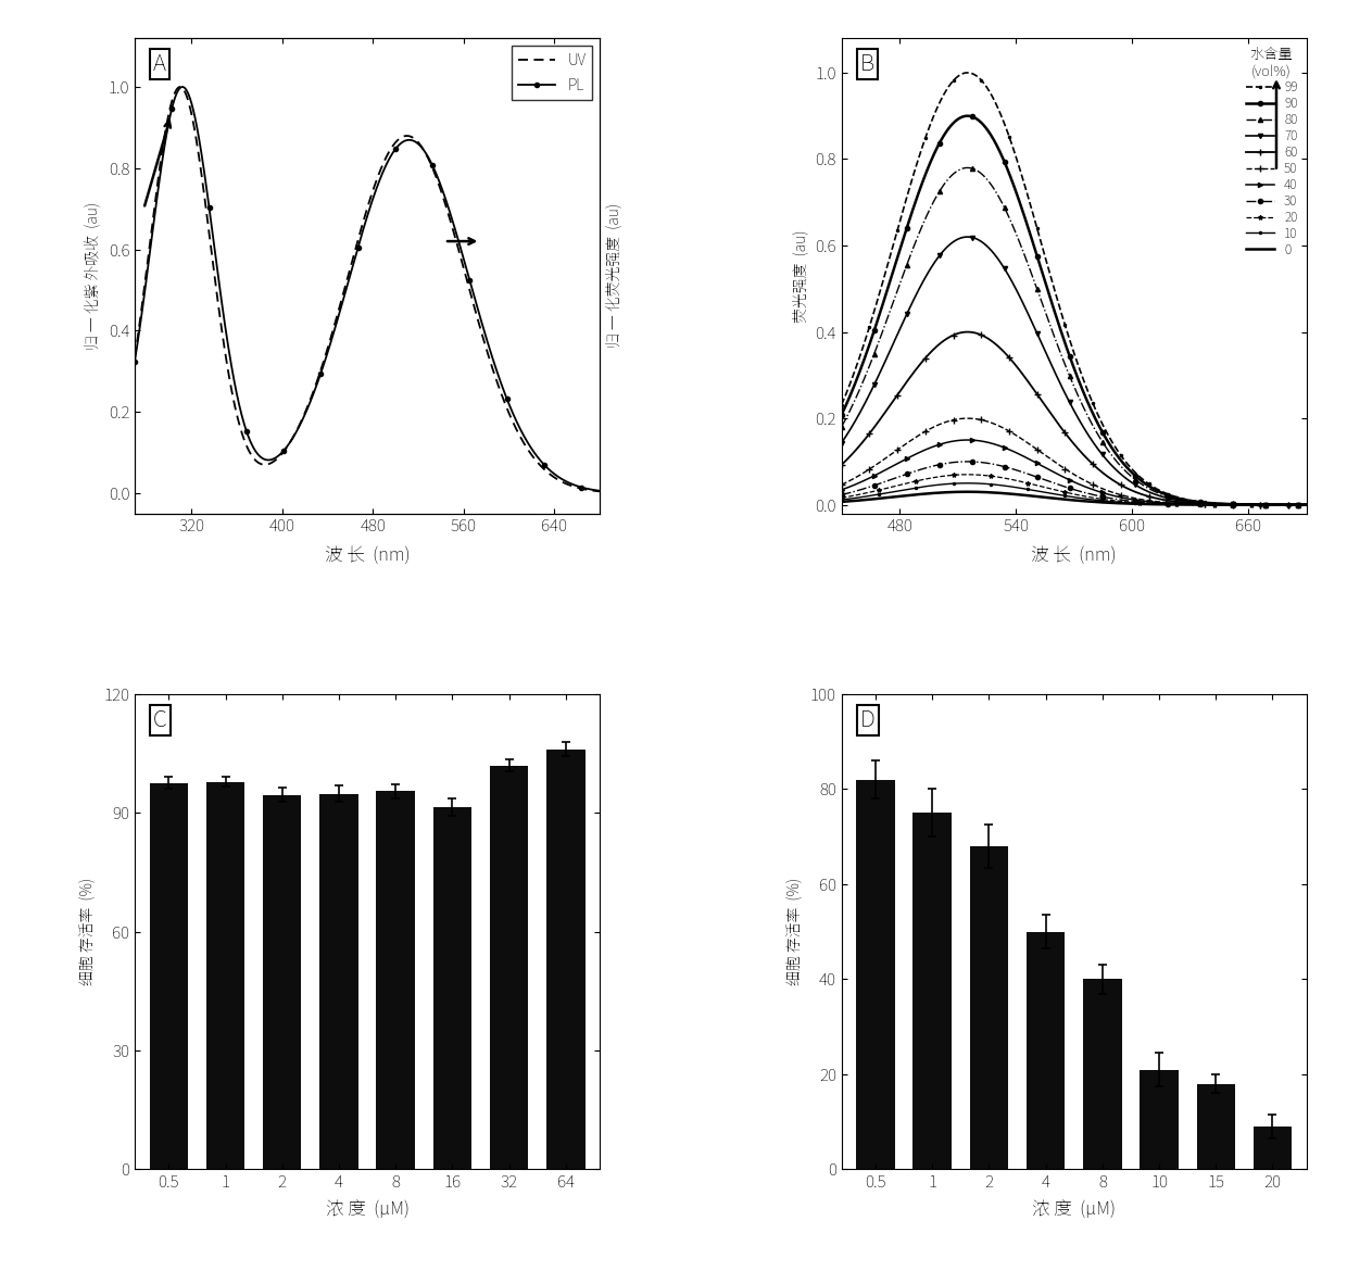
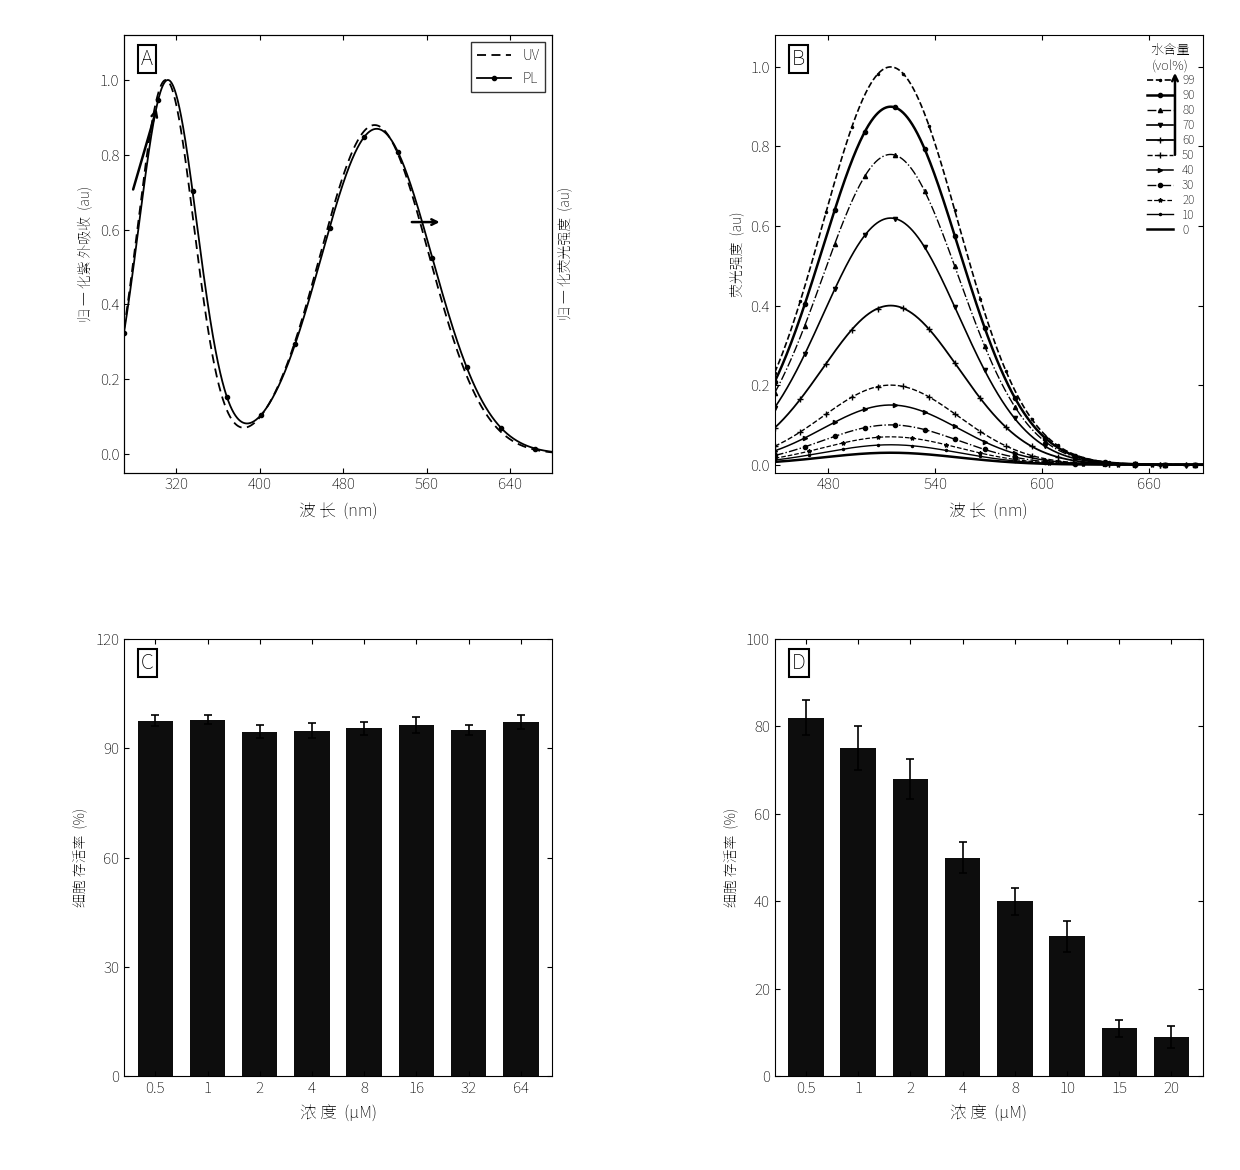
16: 91.5 -> 96.5
32: 102.0 -> 95.0
64: 106.0 -> 97.2
10: 21 -> 32
15: 18 -> 11
